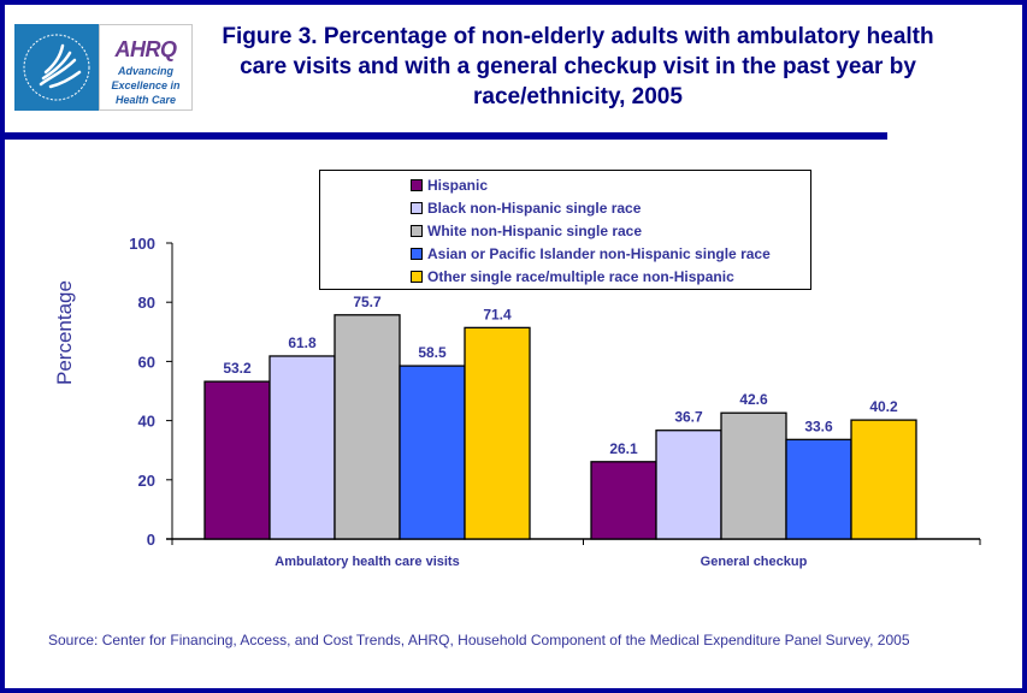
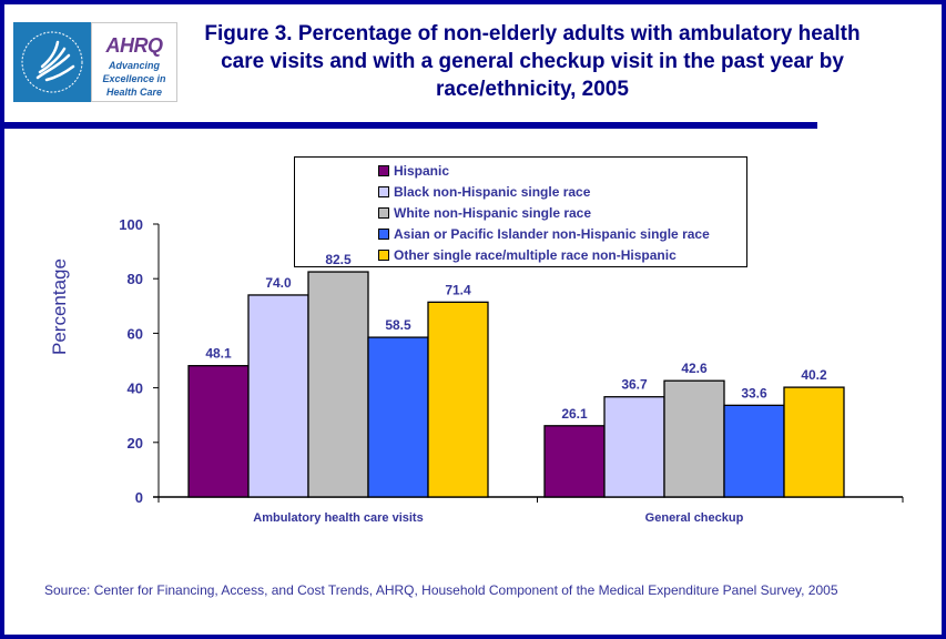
Hispanic/Ambulatory health care visits: 53.2 -> 48.1
Black non-Hispanic single race/Ambulatory health care visits: 61.8 -> 74.0
White non-Hispanic single race/Ambulatory health care visits: 75.7 -> 82.5
